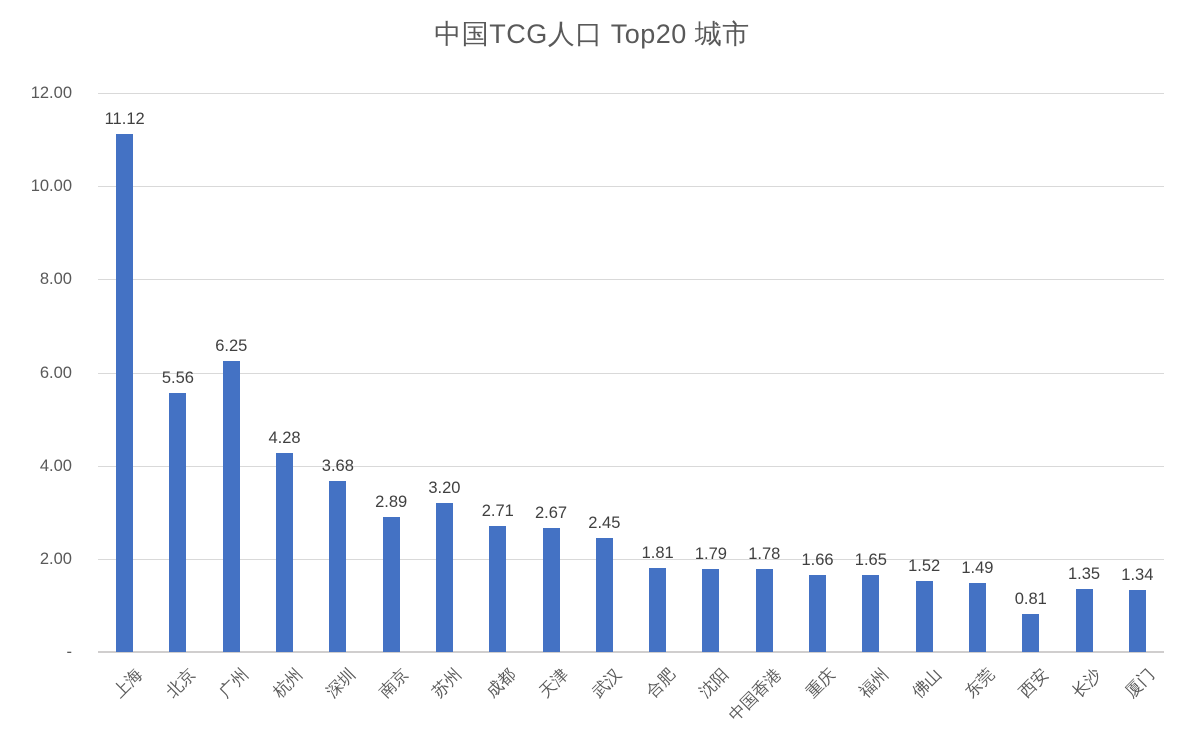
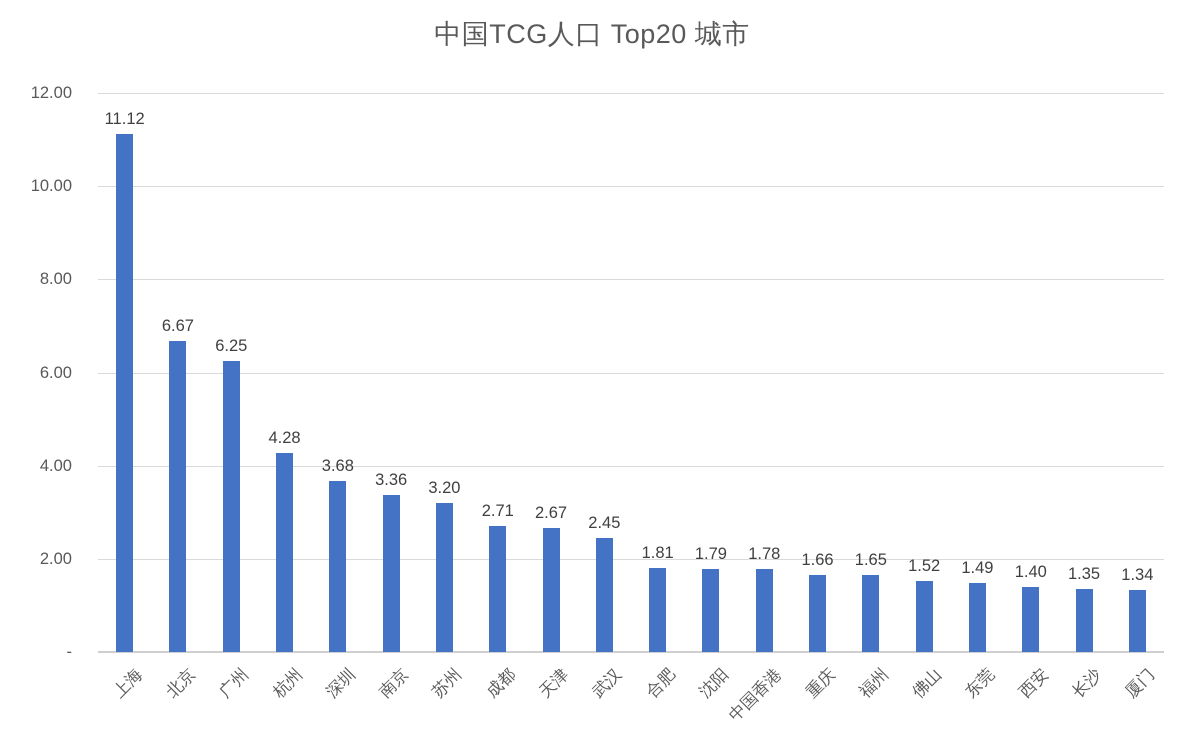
北京: 5.56 -> 6.67
南京: 2.89 -> 3.36
西安: 0.81 -> 1.40
